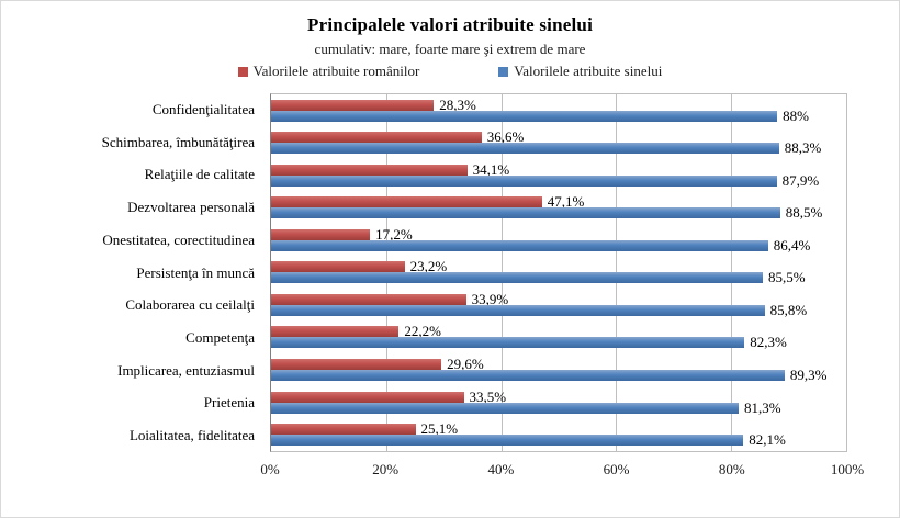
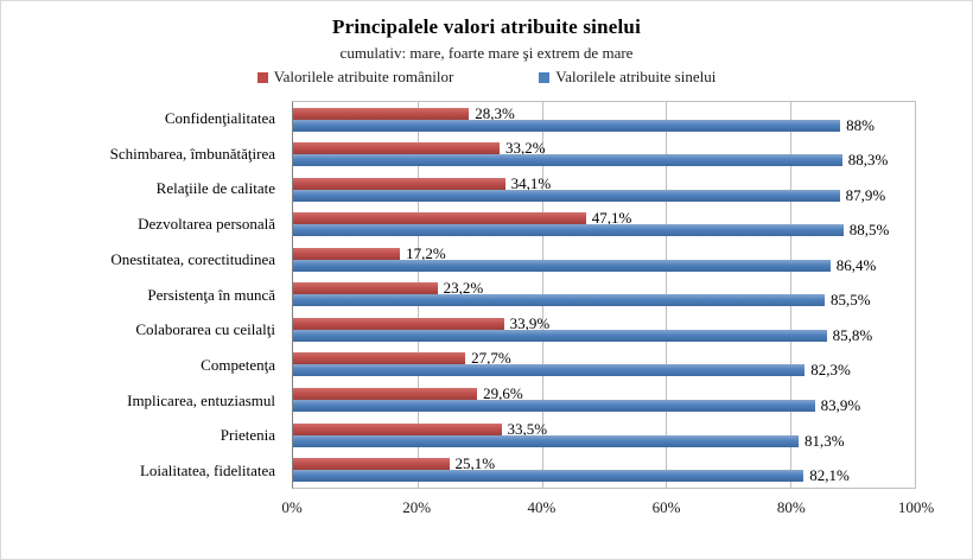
Valorilele atribuite românilor/Schimbarea, îmbunătăţirea: 36,6% -> 33,2%
Valorilele atribuite românilor/Competenţa: 22,2% -> 27,7%
Valorilele atribuite sinelui/Implicarea, entuziasmul: 89,3% -> 83,9%
